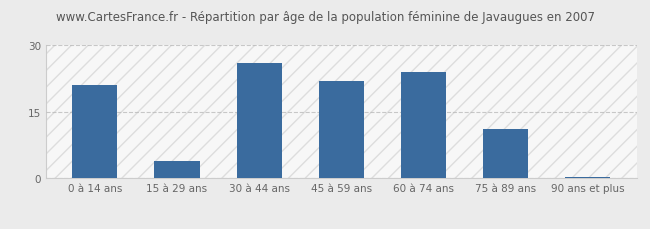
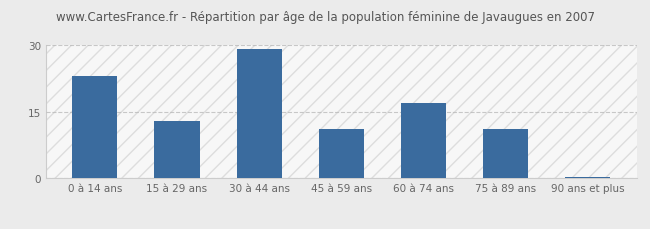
0 à 14 ans: 21.0 -> 23.0
15 à 29 ans: 4.0 -> 13.0
30 à 44 ans: 26.0 -> 29.0
45 à 59 ans: 22.0 -> 11.0
60 à 74 ans: 24.0 -> 17.0
